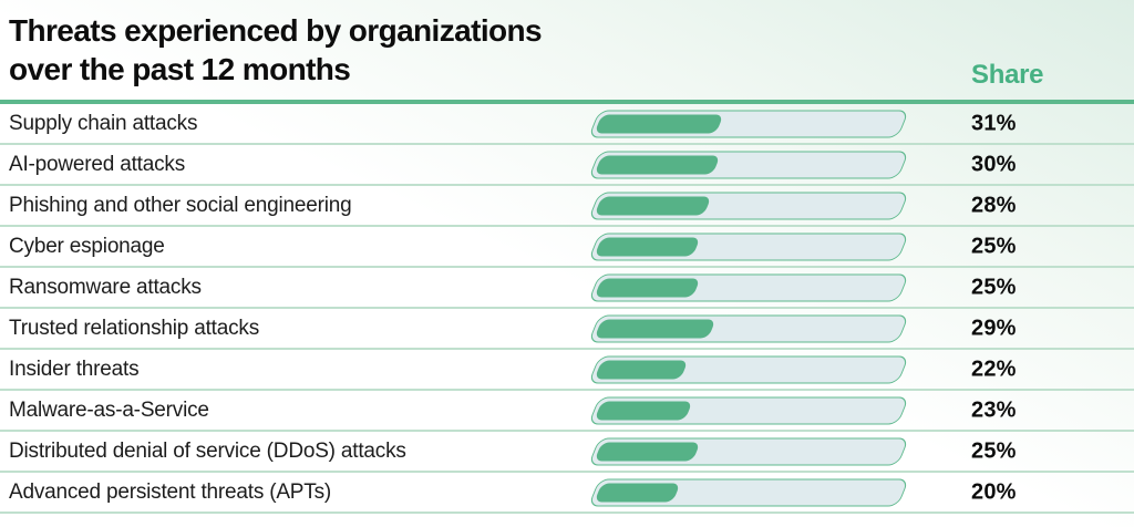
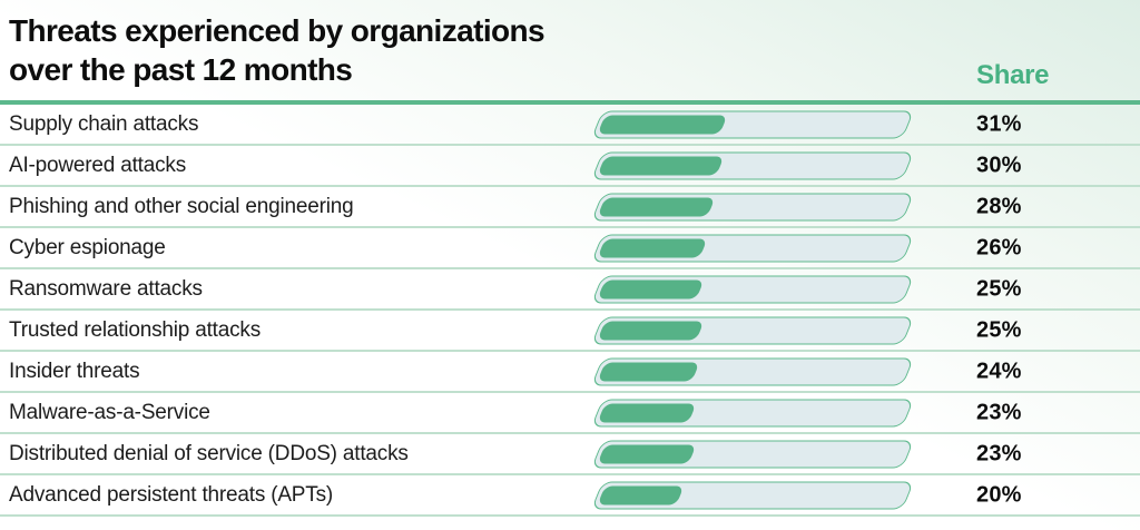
Cyber espionage: 25% -> 26%
Trusted relationship attacks: 29% -> 25%
Insider threats: 22% -> 24%
Distributed denial of service (DDoS) attacks: 25% -> 23%
